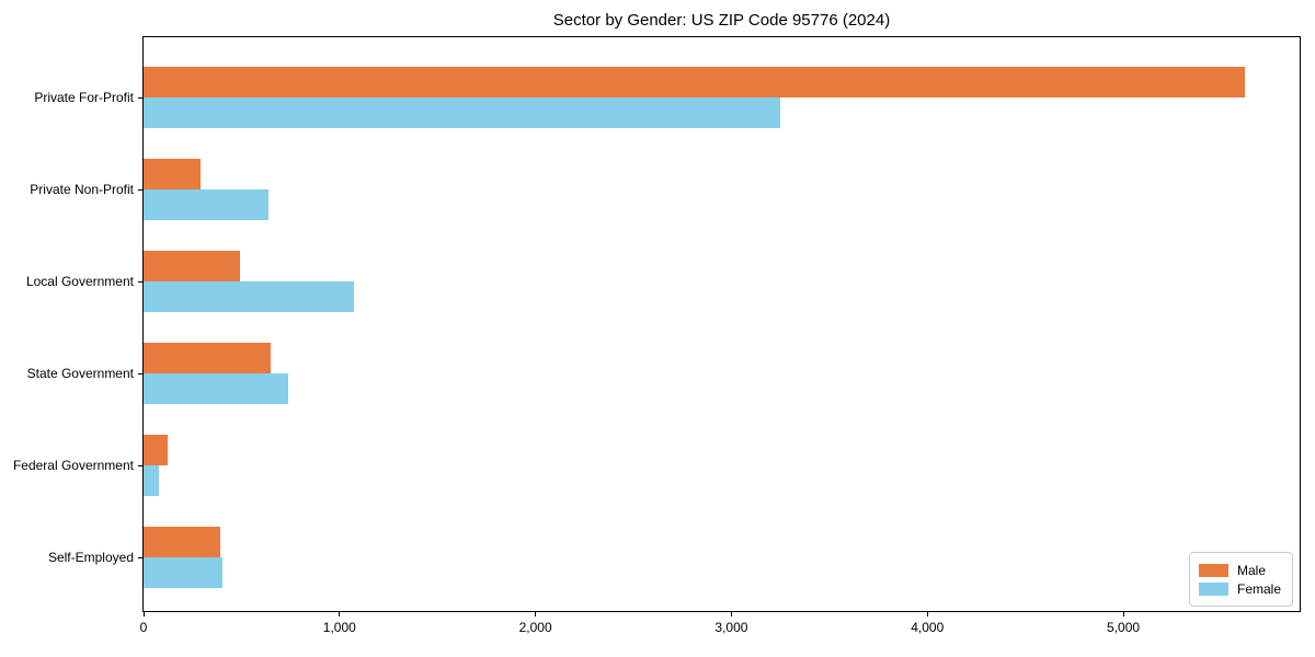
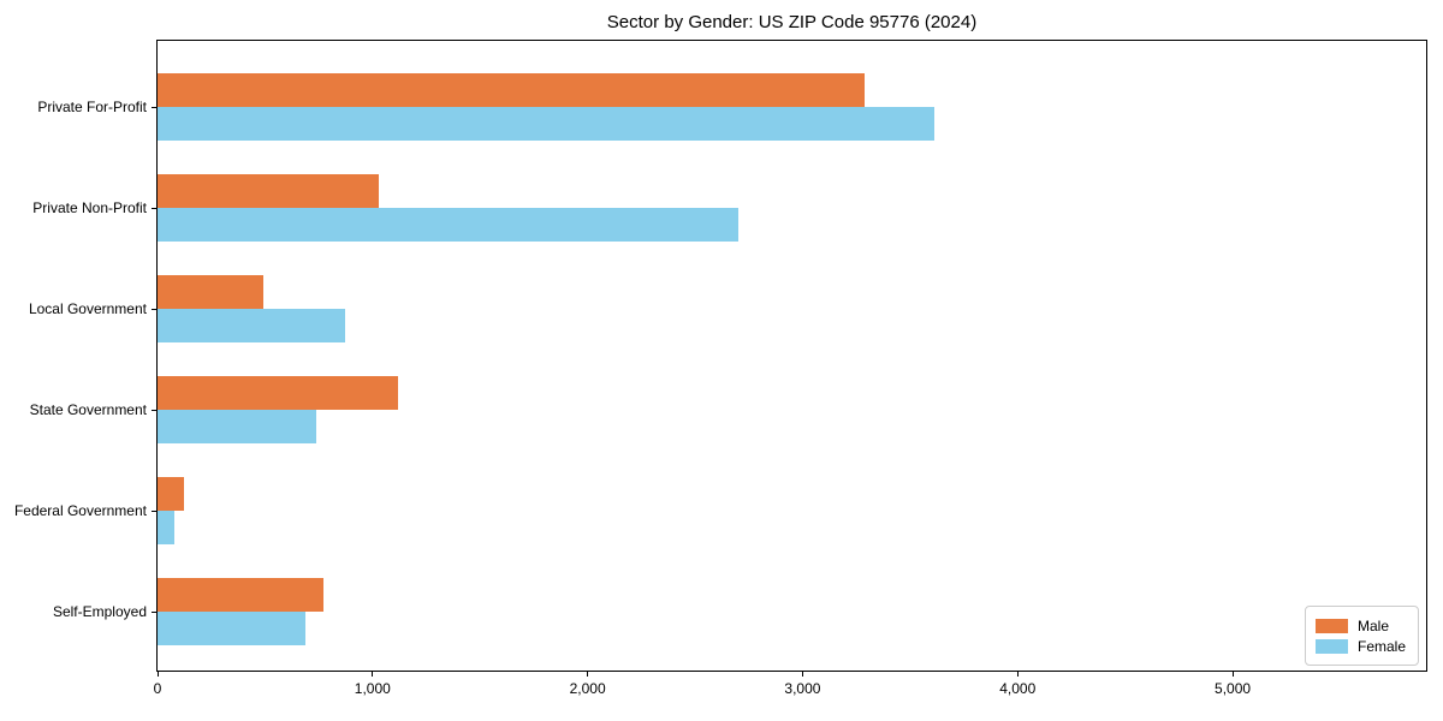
Male/Private For-Profit: 5620 -> 3290
Female/Private For-Profit: 3250 -> 3610
Male/Private Non-Profit: 290 -> 1030
Female/Private Non-Profit: 640 -> 2700
Female/Local Government: 1080 -> 870
Male/State Government: 650 -> 1120
Male/Self-Employed: 390 -> 770
Female/Self-Employed: 400 -> 690
